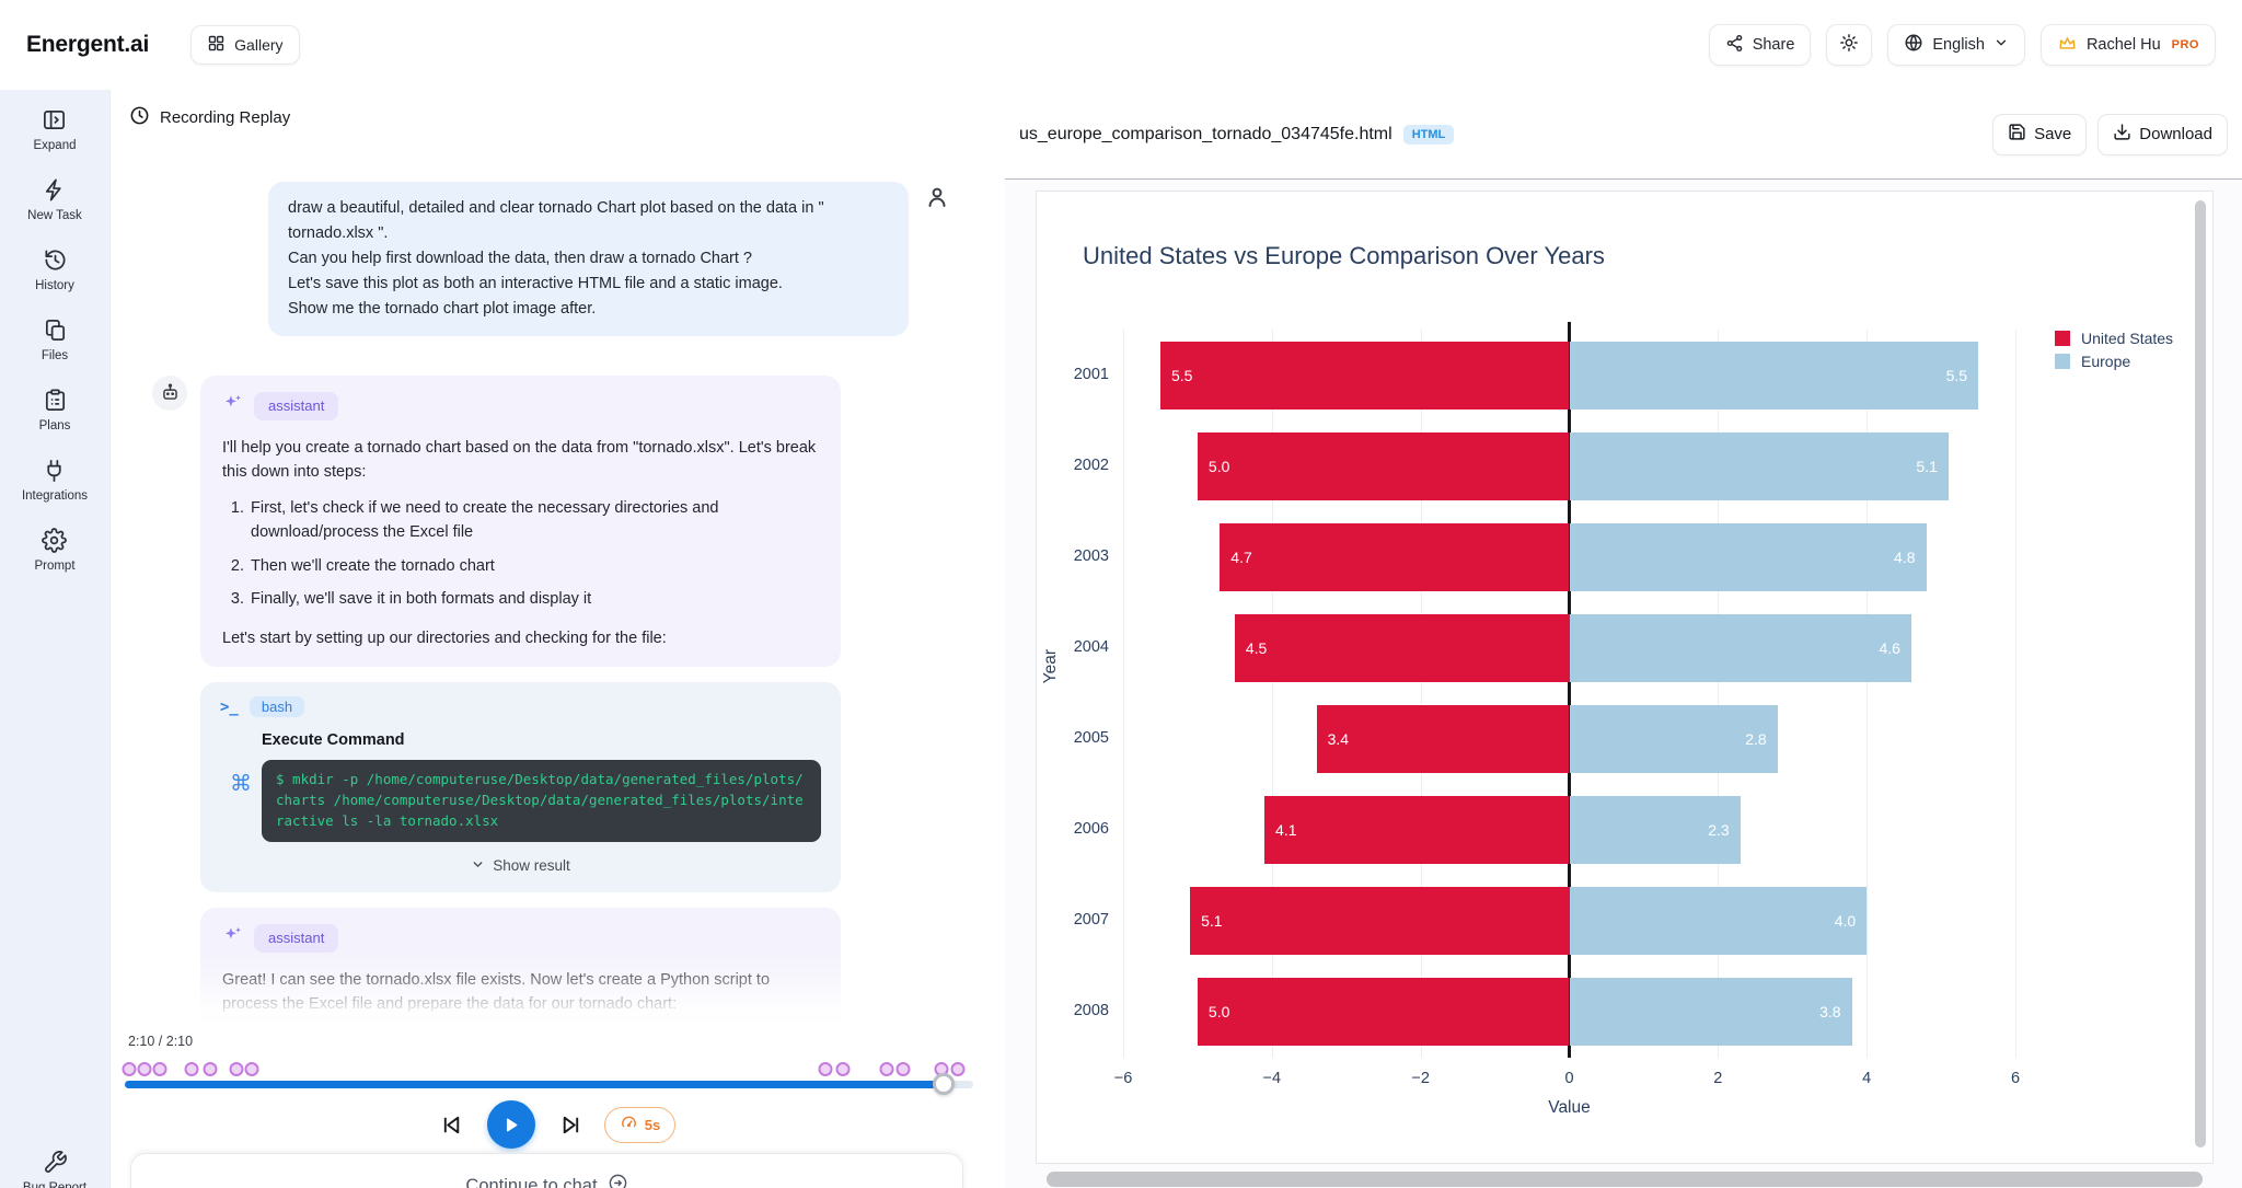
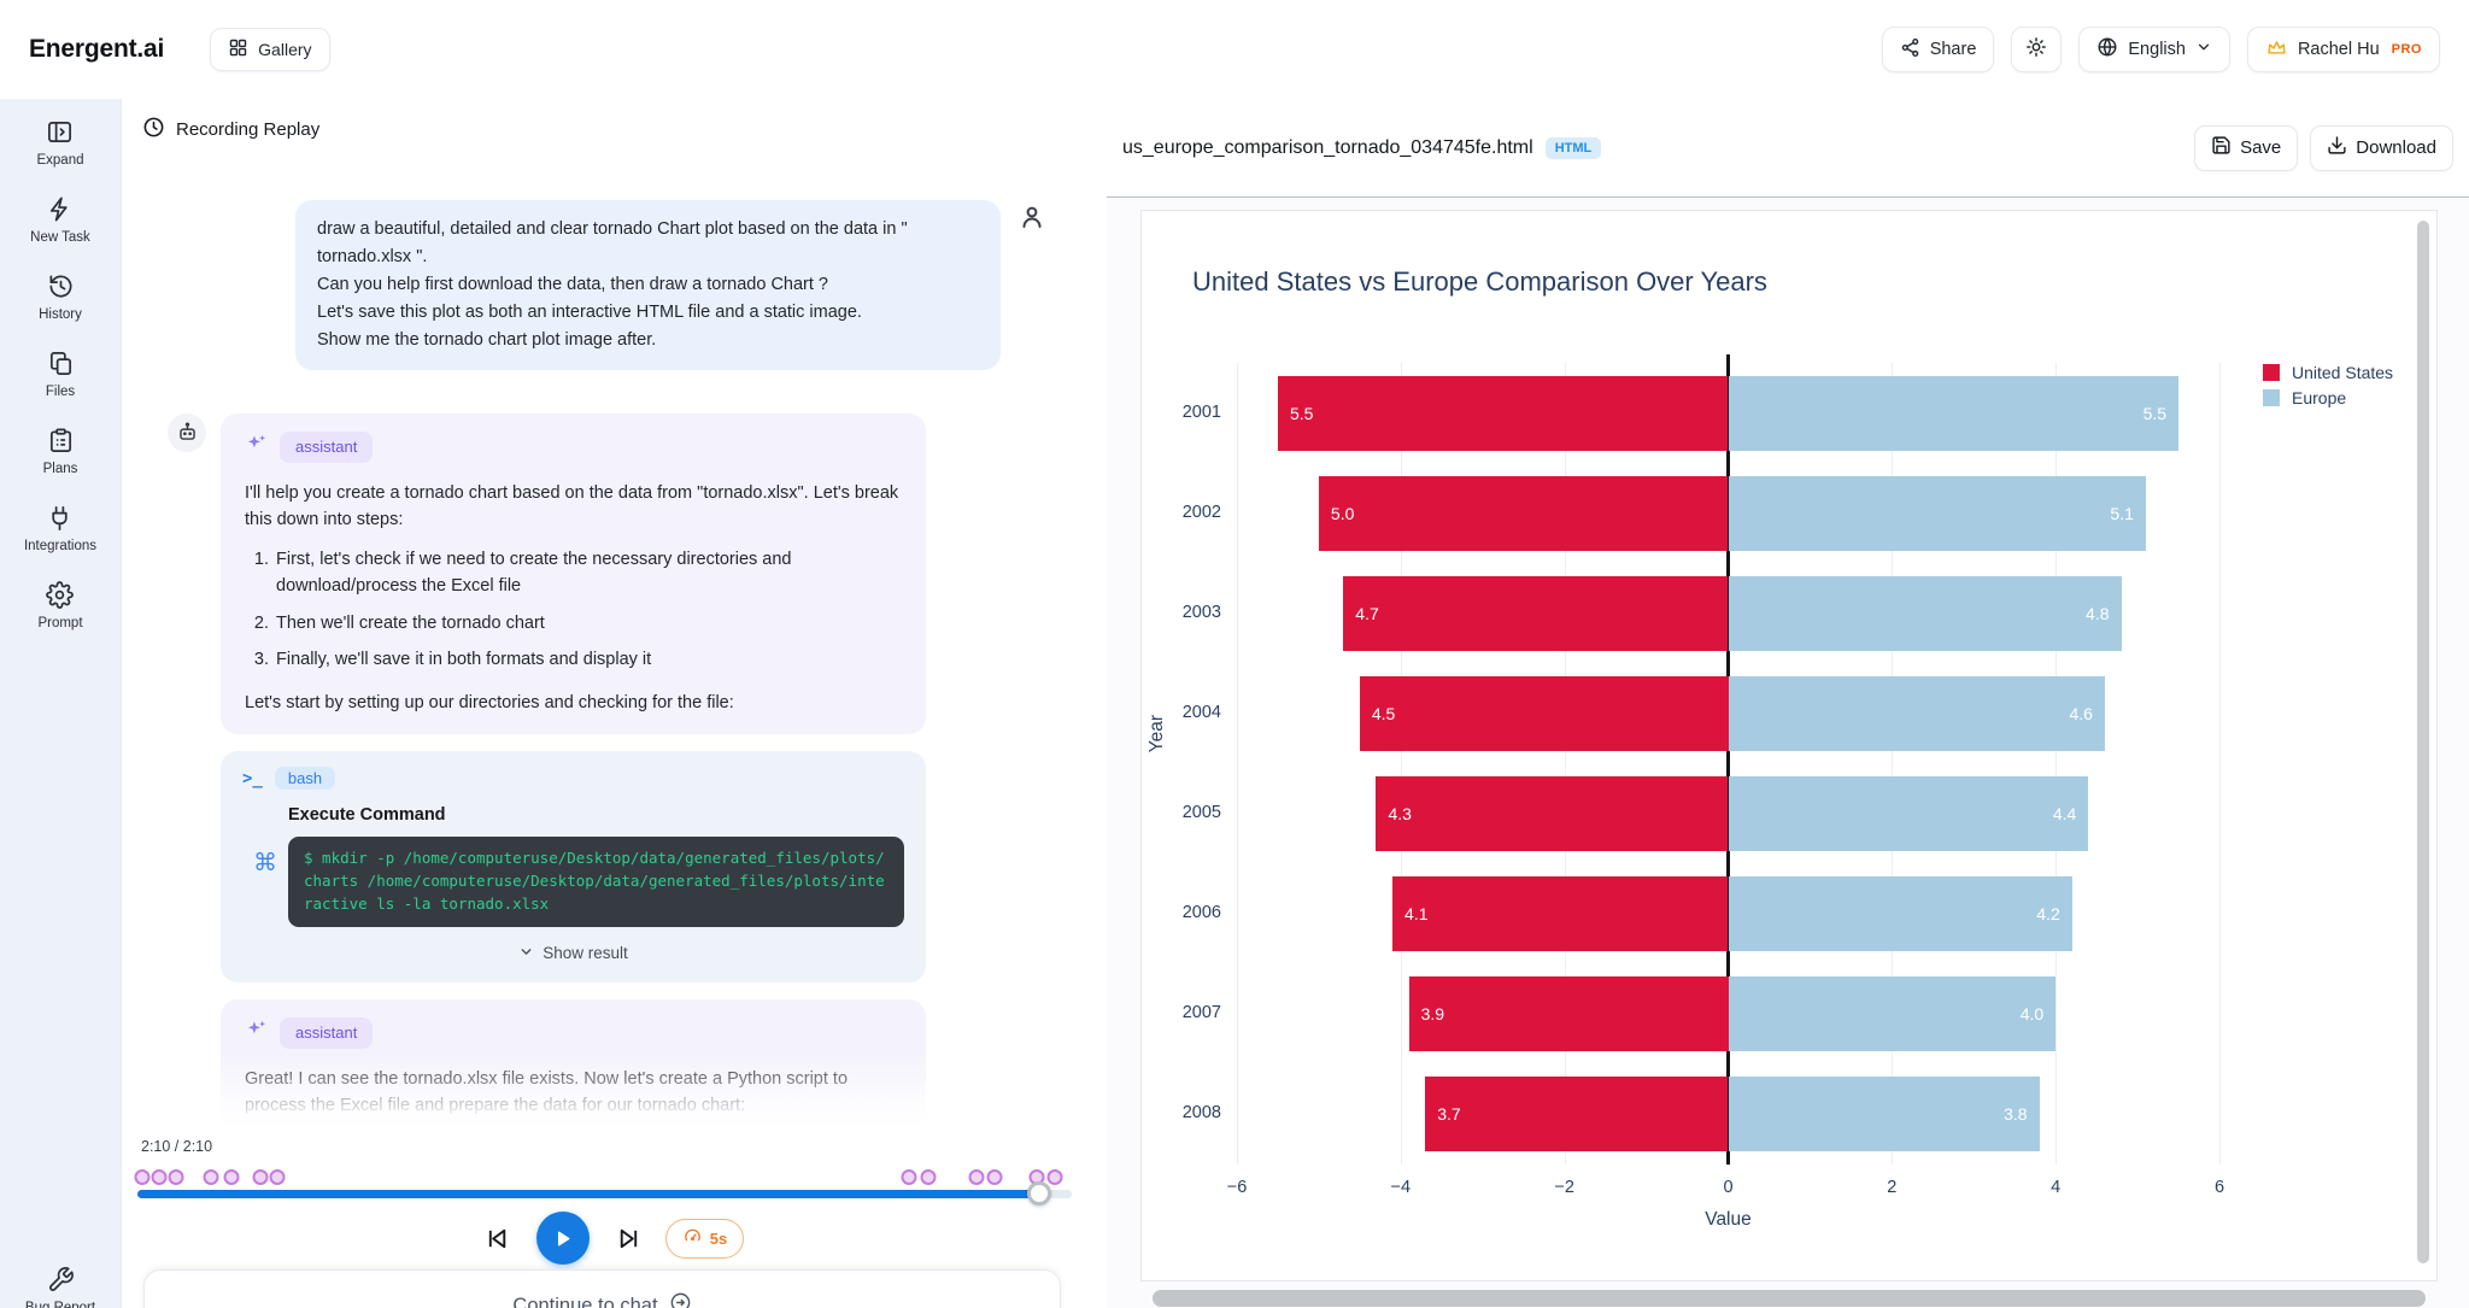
United States/2005: 3.4 -> 4.3
Europe/2005: 2.8 -> 4.4
Europe/2006: 2.3 -> 4.2
United States/2007: 5.1 -> 3.9
United States/2008: 5.0 -> 3.7
